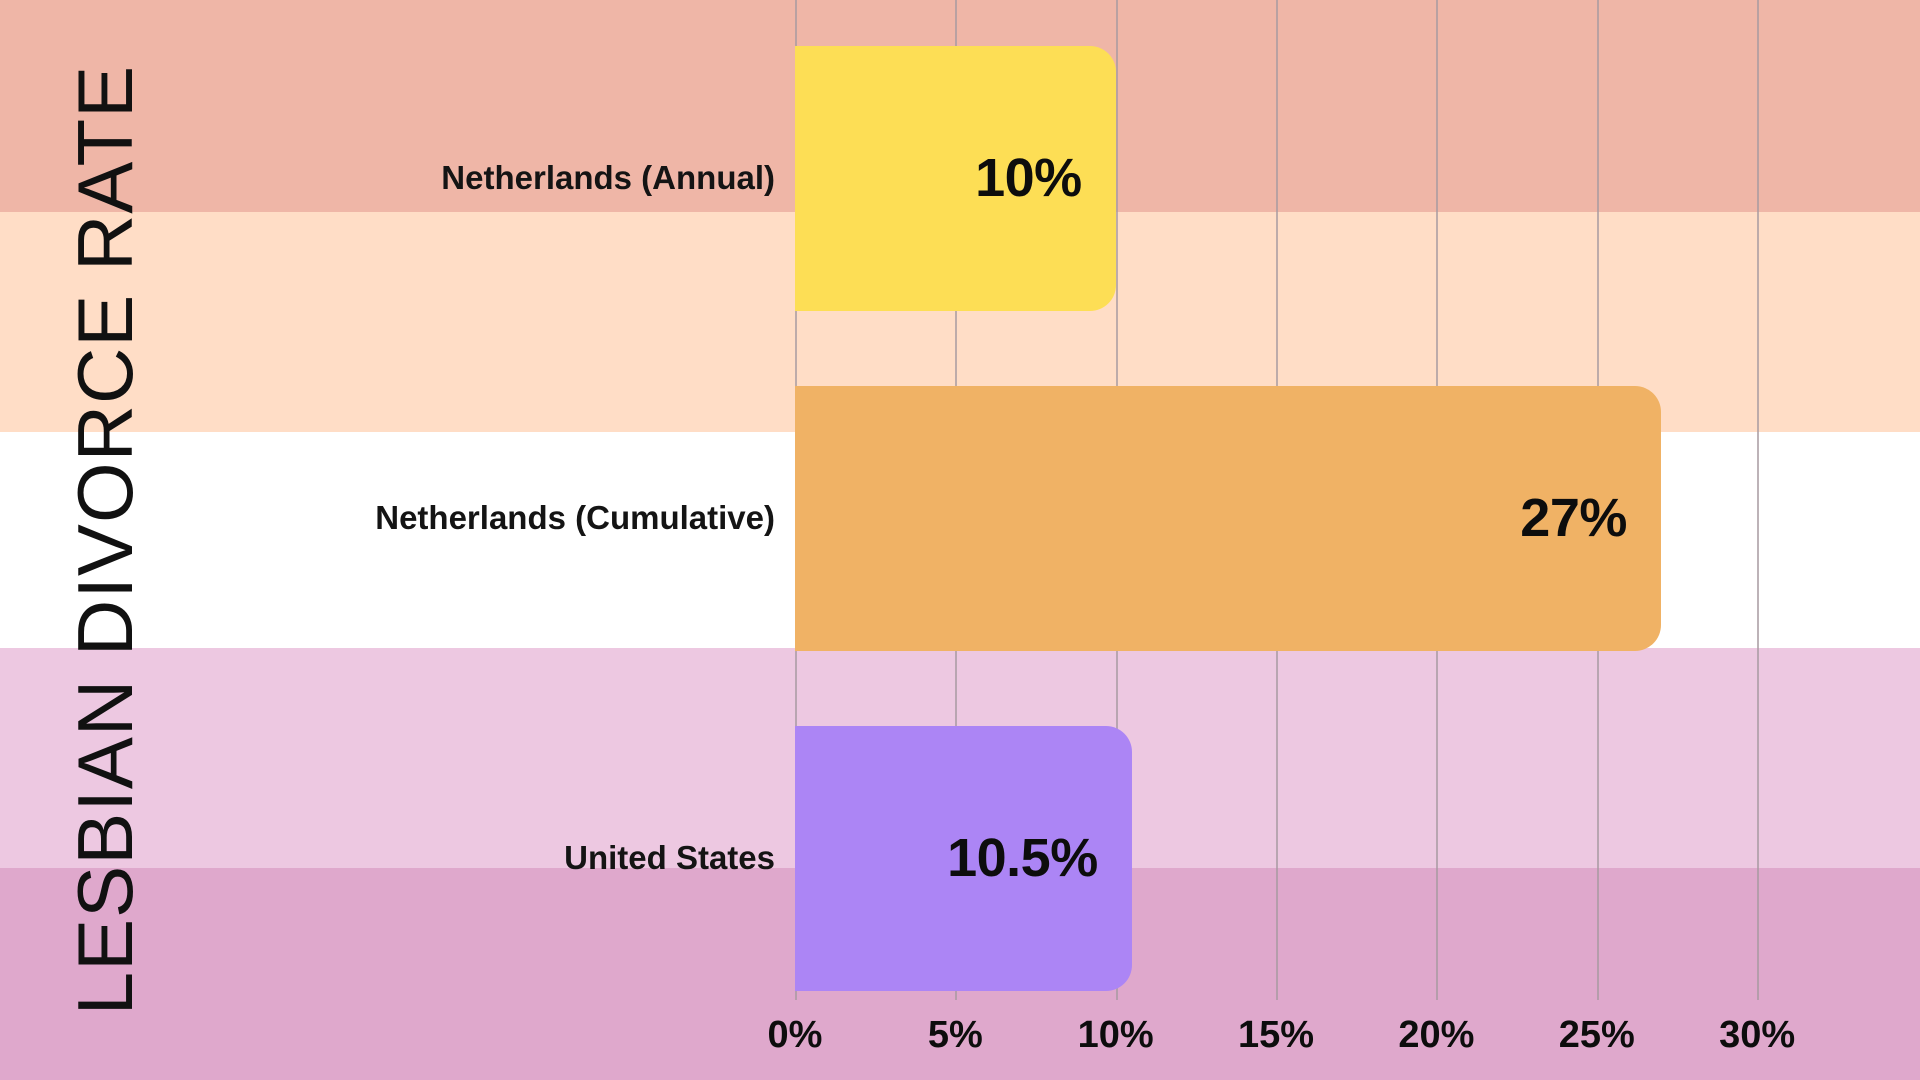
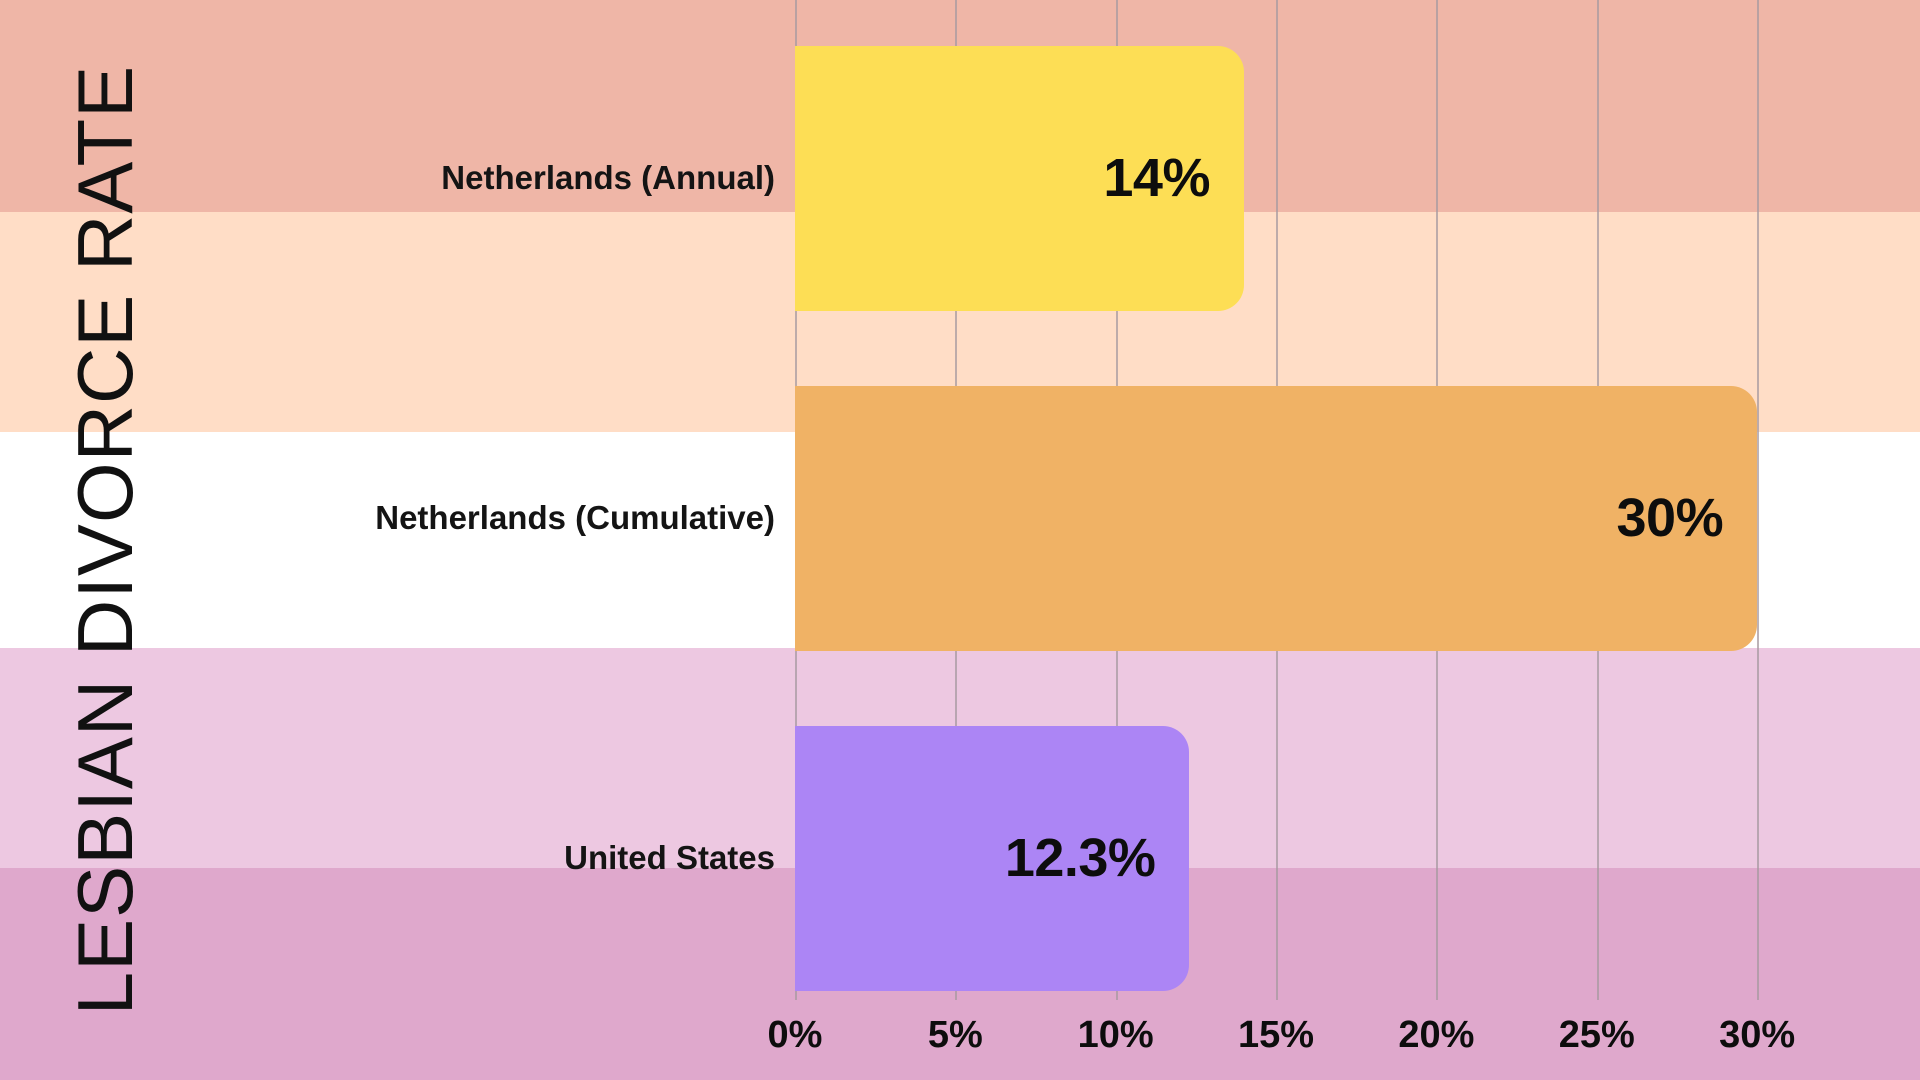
Netherlands (Annual): 10% -> 14%
Netherlands (Cumulative): 27% -> 30%
United States: 10.5% -> 12.3%
